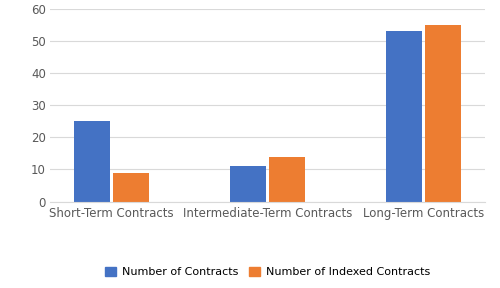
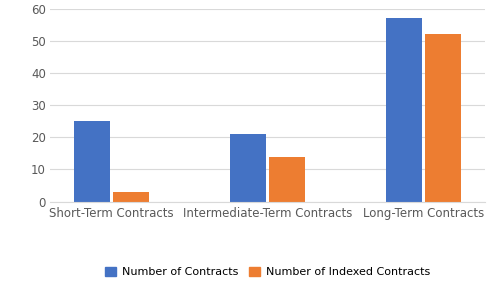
Number of Indexed Contracts/Short-Term Contracts: 9 -> 3
Number of Contracts/Intermediate-Term Contracts: 11 -> 21
Number of Contracts/Long-Term Contracts: 53 -> 57
Number of Indexed Contracts/Long-Term Contracts: 55 -> 52
